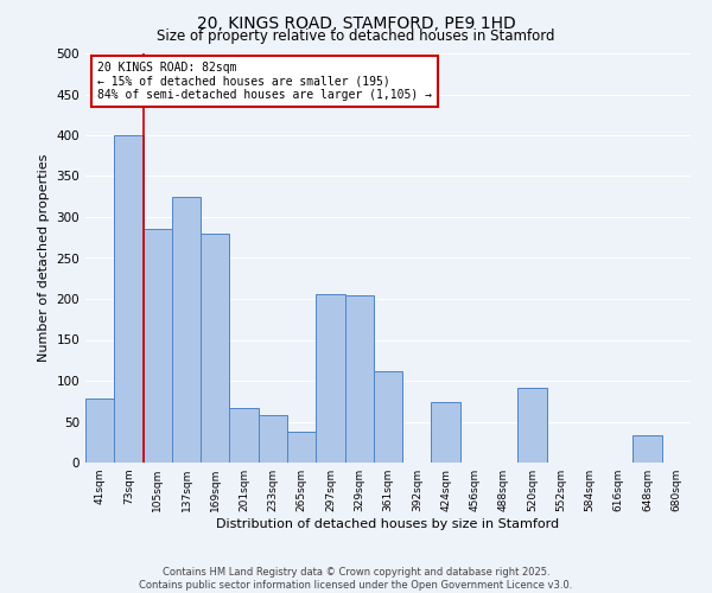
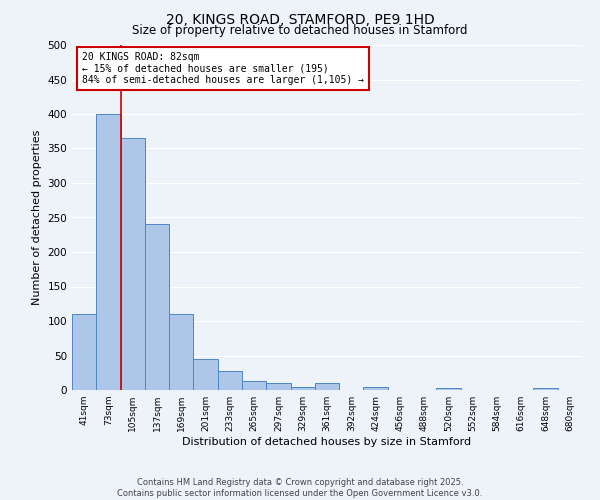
41sqm: 78 -> 110
105sqm: 286 -> 365
137sqm: 324 -> 240
169sqm: 280 -> 110
201sqm: 66 -> 45
233sqm: 58 -> 28
265sqm: 38 -> 13
297sqm: 206 -> 10
329sqm: 204 -> 4
361sqm: 112 -> 10
424sqm: 74 -> 4
520sqm: 92 -> 3
648sqm: 34 -> 3
